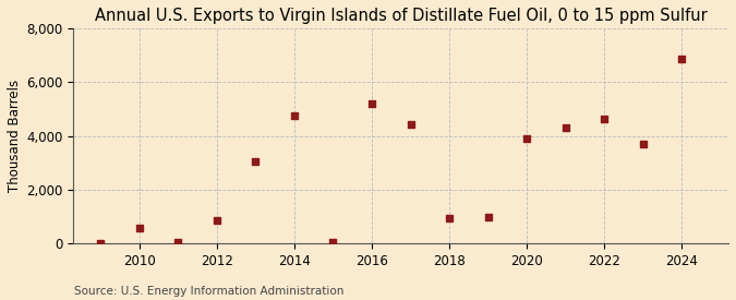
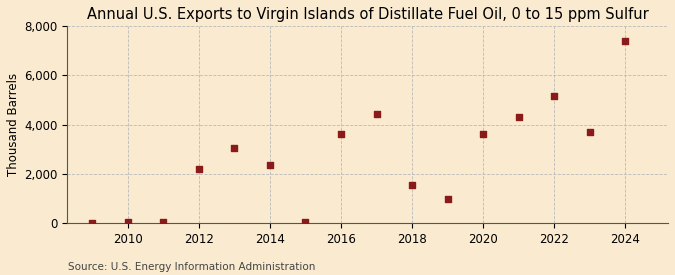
2010: 600 -> 60
2012: 850 -> 2,200
2014: 4,750 -> 2,350
2016: 5,200 -> 3,600
2018: 950 -> 1,550
2020: 3,900 -> 3,600
2022: 4,650 -> 5,150
2024: 6,850 -> 7,400
